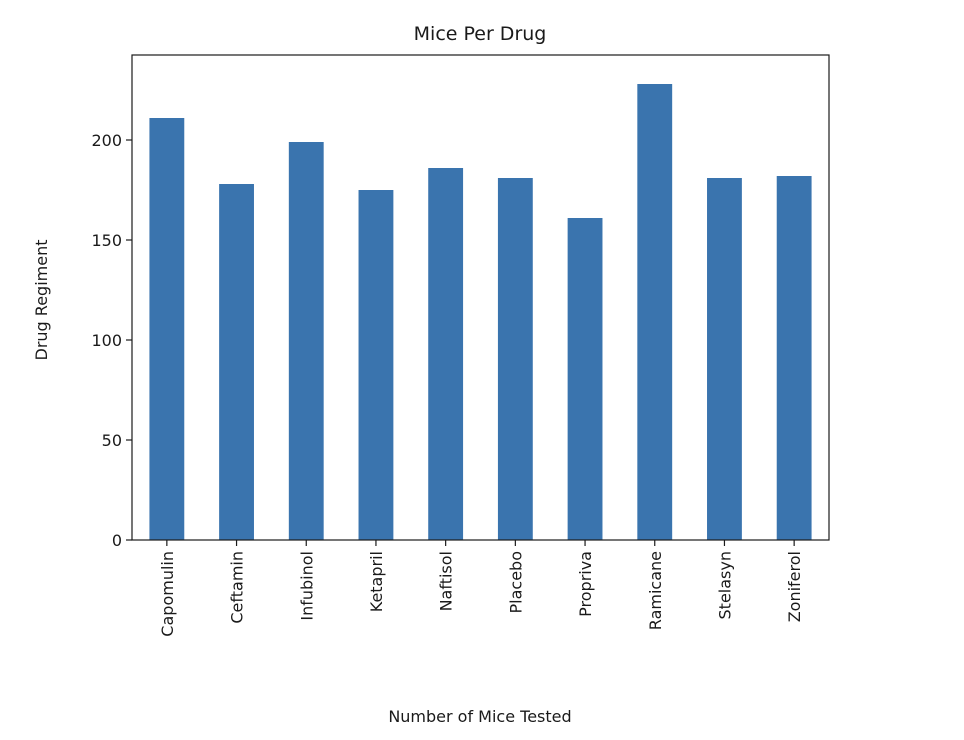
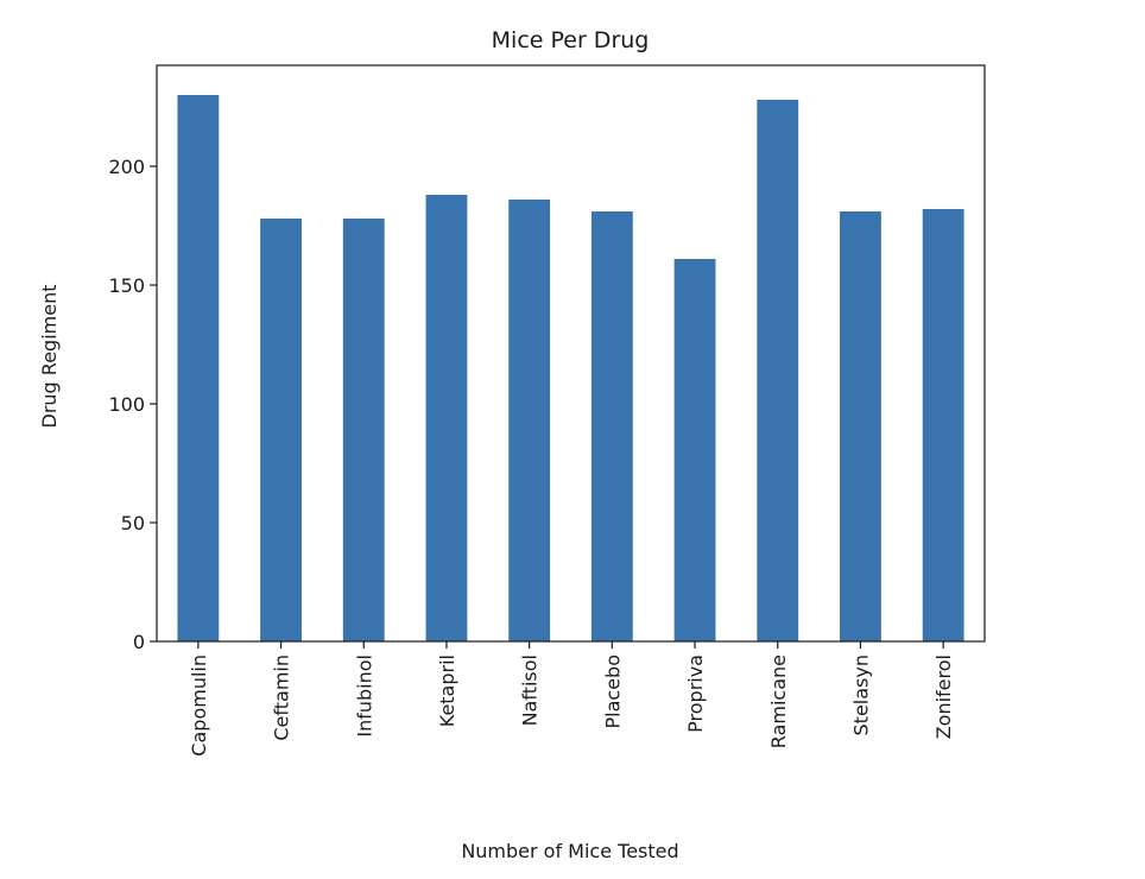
Capomulin: 211 -> 230
Infubinol: 199 -> 178
Ketapril: 175 -> 188
